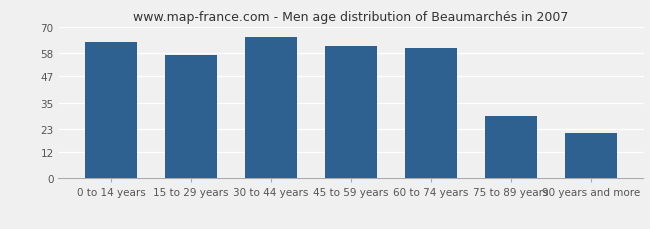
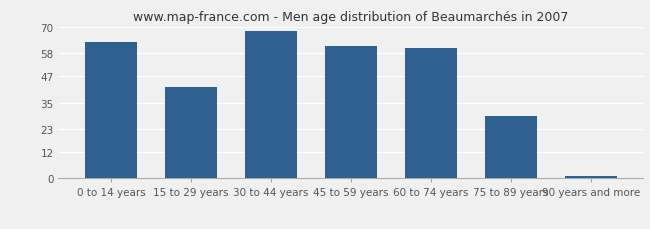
15 to 29 years: 57 -> 42
30 to 44 years: 65 -> 68
90 years and more: 21 -> 1
